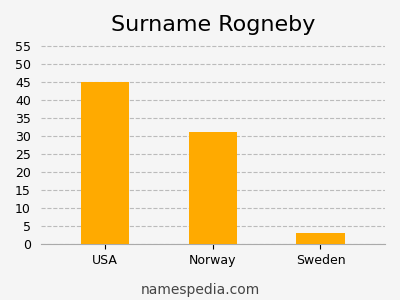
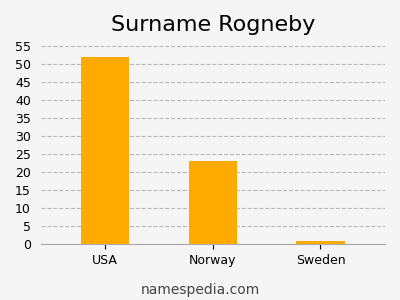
USA: 45 -> 52
Norway: 31 -> 23
Sweden: 3 -> 1
